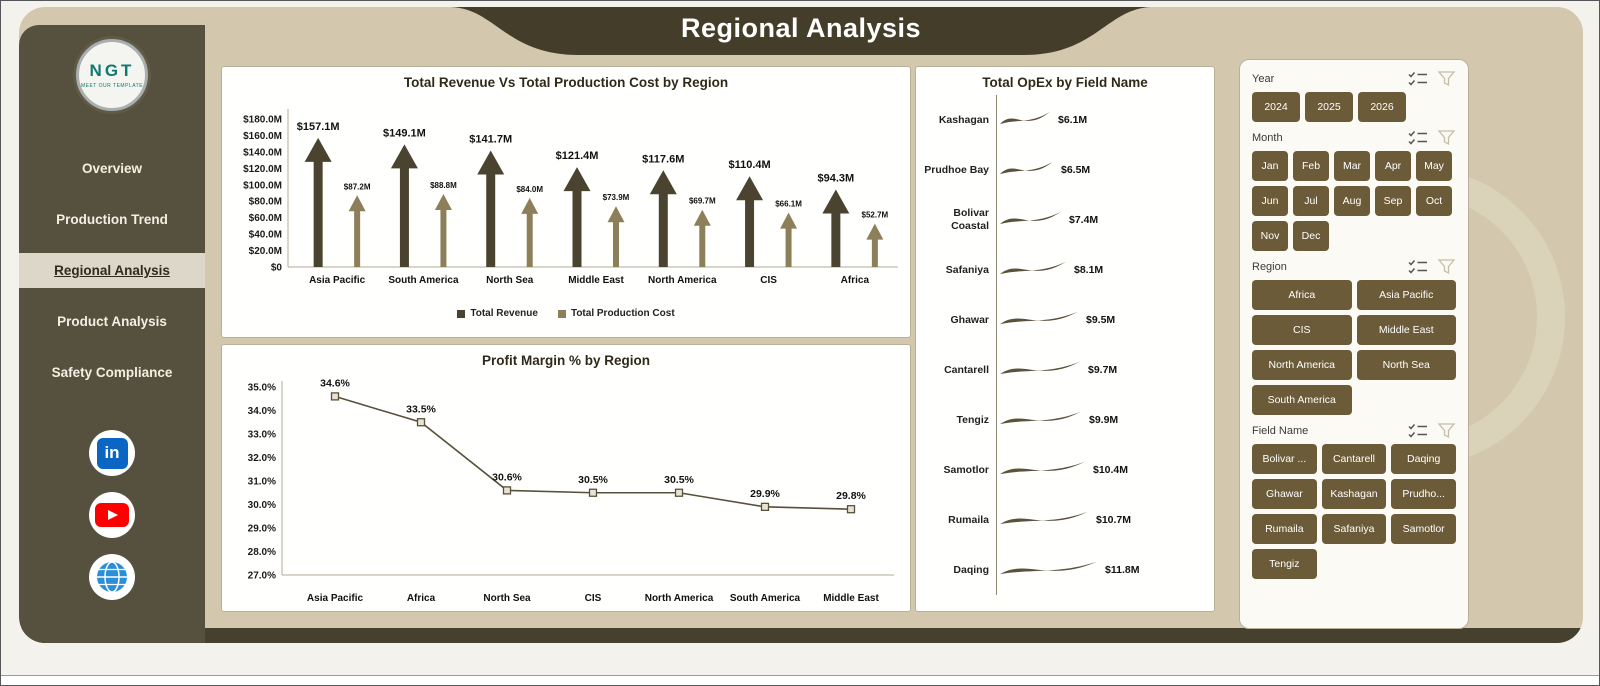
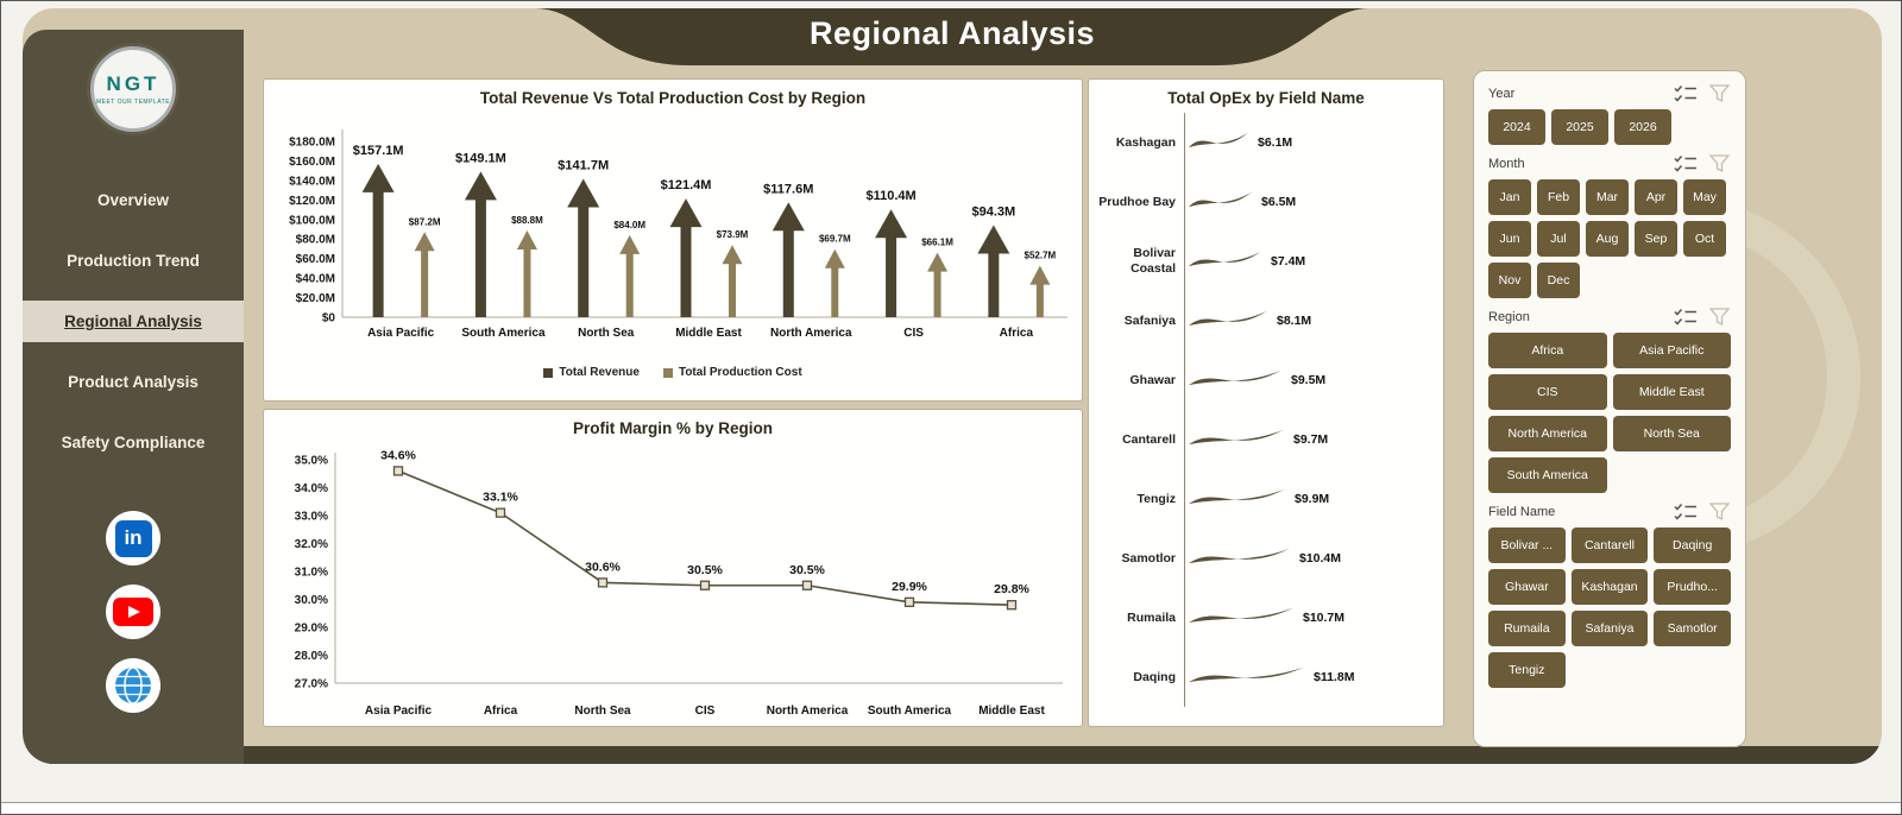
Profit Margin % by Region/Africa: 33.5% -> 33.1%
